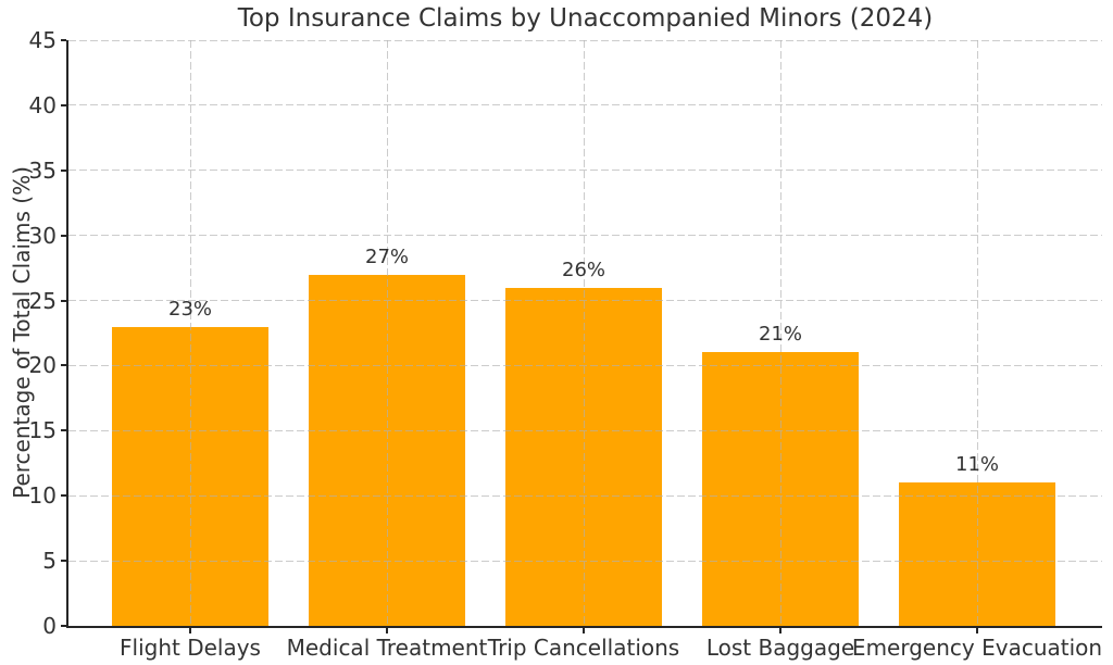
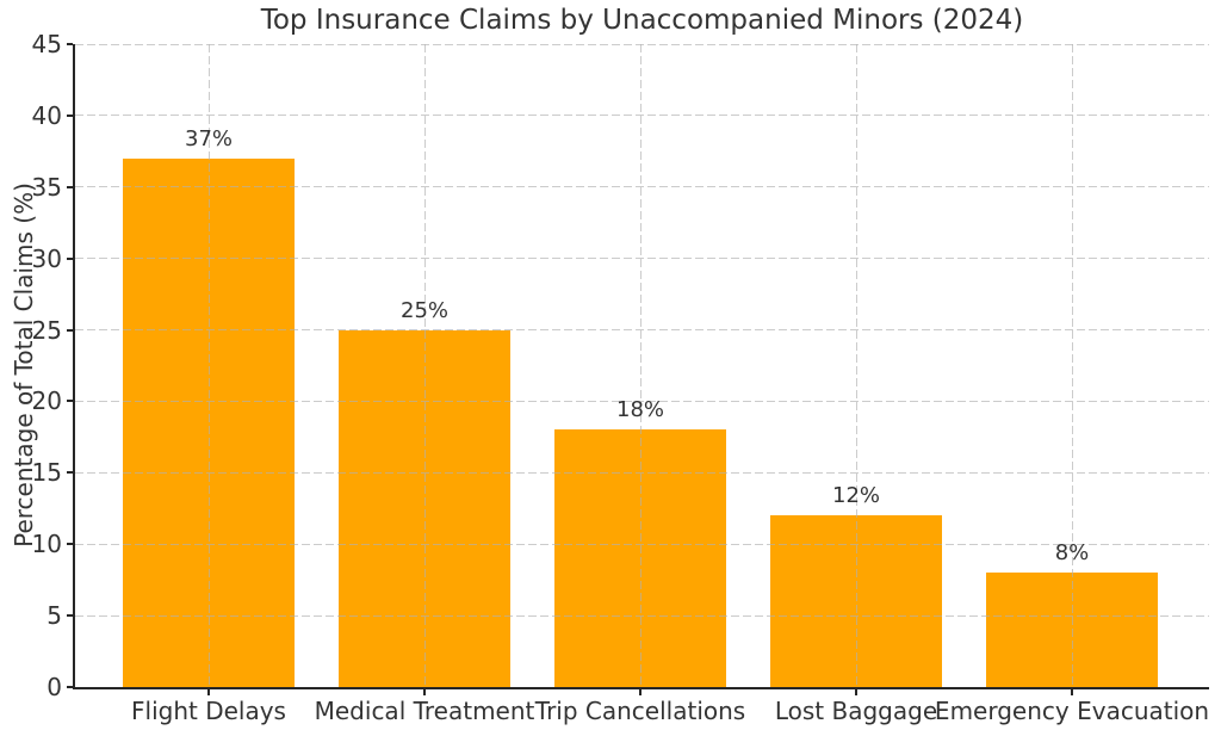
Flight Delays: 23% -> 37%
Medical Treatment: 27% -> 25%
Trip Cancellations: 26% -> 18%
Lost Baggage: 21% -> 12%
Emergency Evacuation: 11% -> 8%
